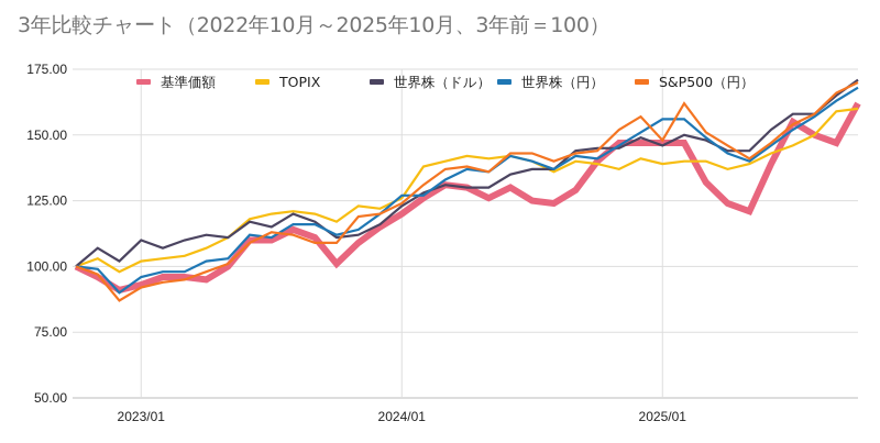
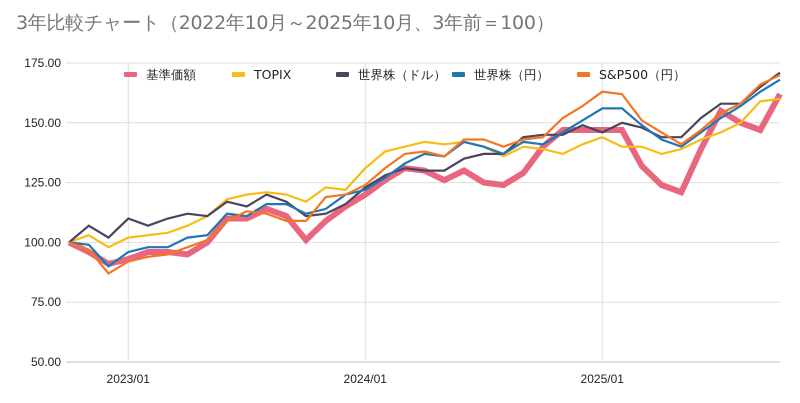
TOPIX/2024/01: 126 -> 131
世界株（円）/2024/01: 127 -> 122
TOPIX/2025/01: 139 -> 144
S&P500（円）/2025/01: 148 -> 163
